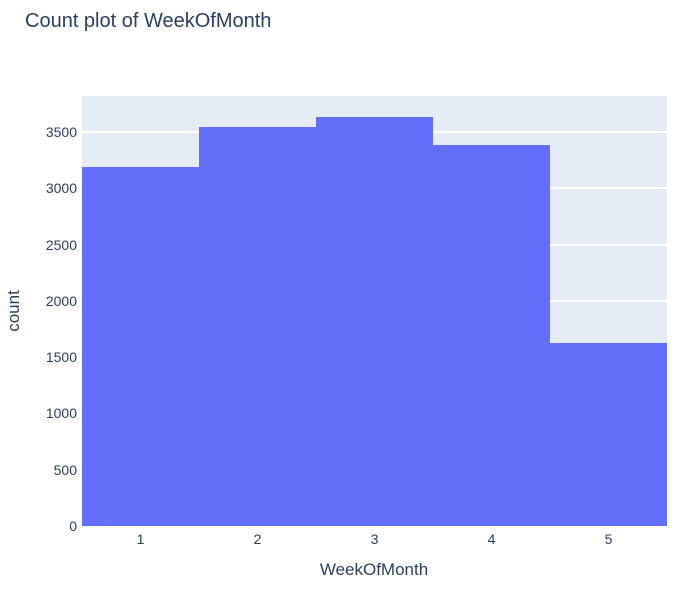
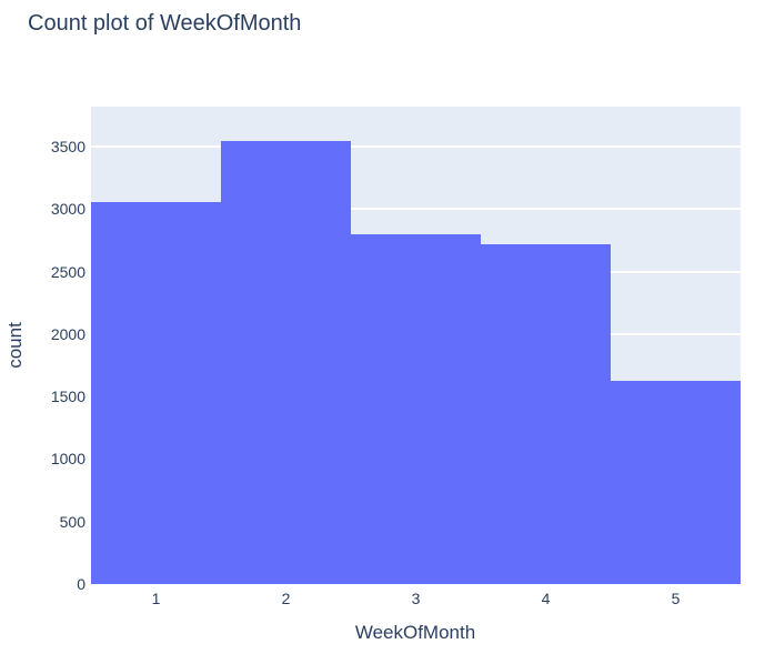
1: 3180 -> 3060
3: 3640 -> 2800
4: 3390 -> 2720
